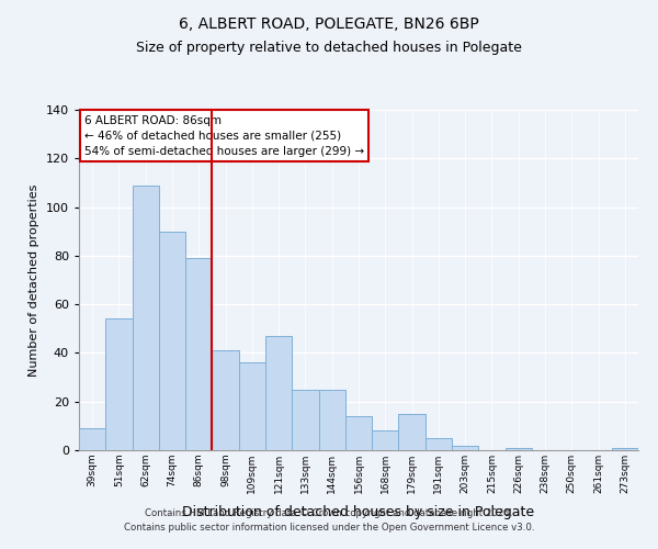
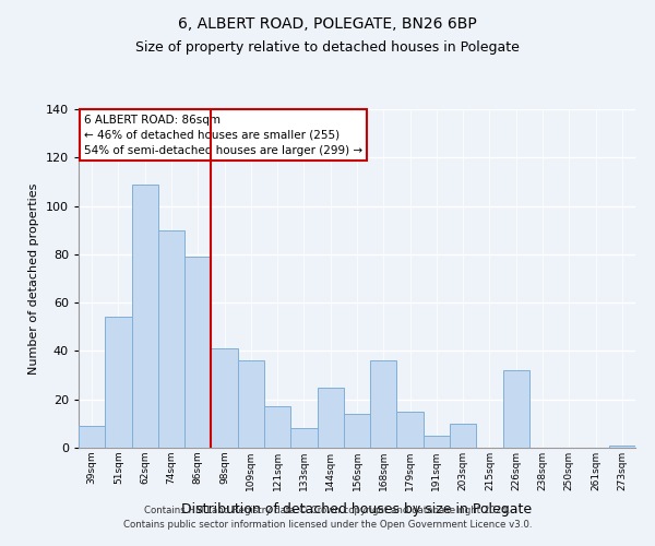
121sqm: 47 -> 17
133sqm: 25 -> 8
168sqm: 8 -> 36
203sqm: 2 -> 10
226sqm: 1 -> 32
